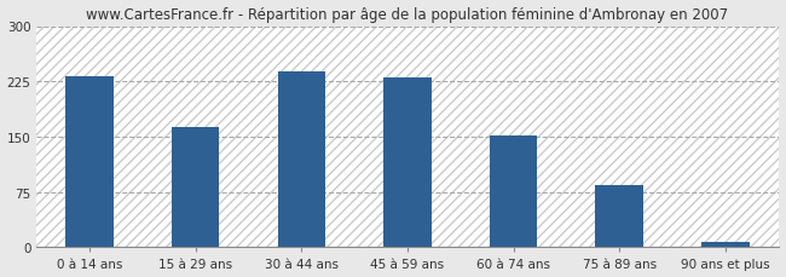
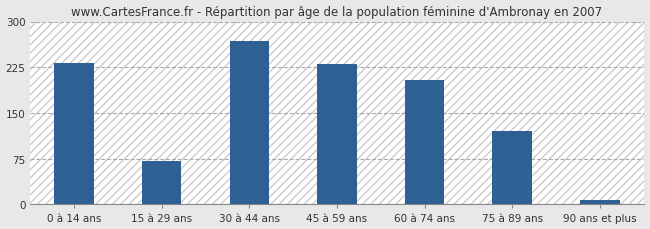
15 à 29 ans: 163 -> 72
30 à 44 ans: 238 -> 268
60 à 74 ans: 152 -> 204
75 à 89 ans: 84 -> 120
